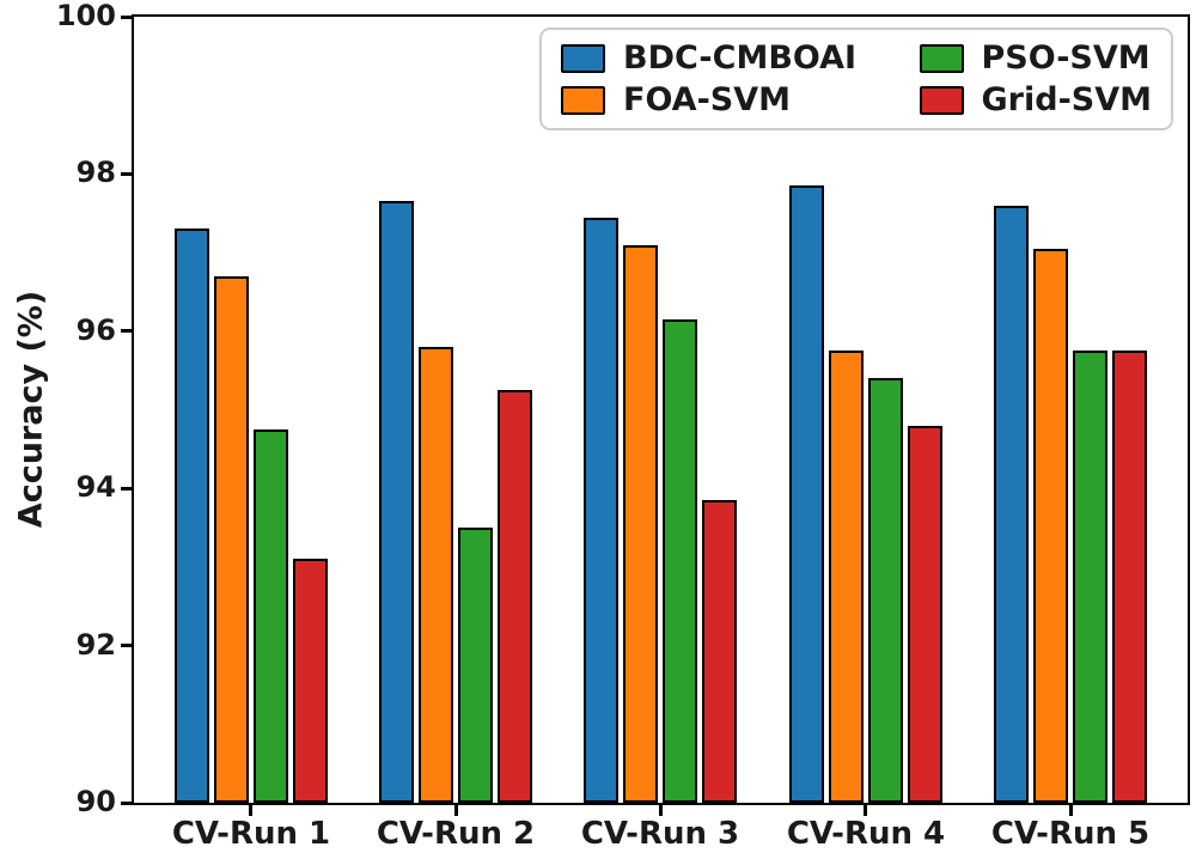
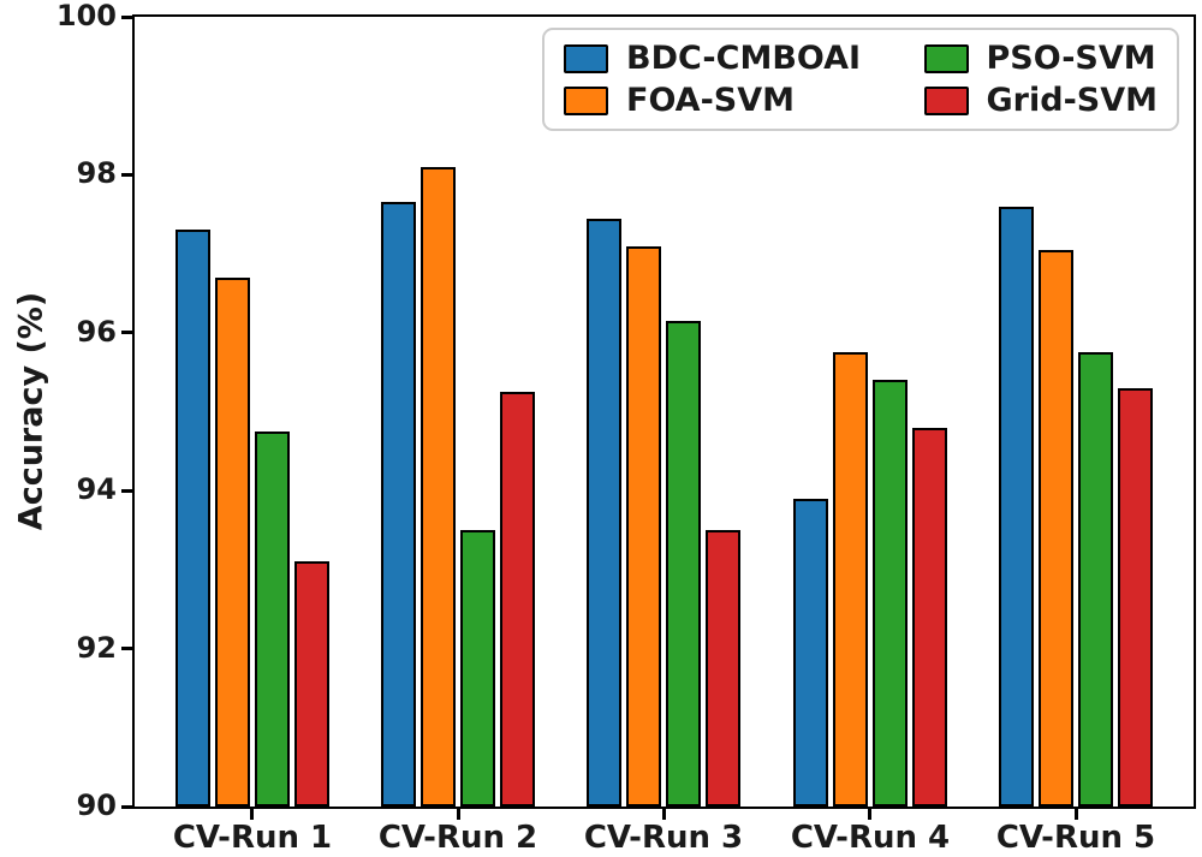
FOA-SVM/CV-Run 2: 95.8 -> 98.1
Grid-SVM/CV-Run 3: 93.8 -> 93.5
BDC-CMBOAI/CV-Run 4: 97.8 -> 93.9
Grid-SVM/CV-Run 5: 95.8 -> 95.3
